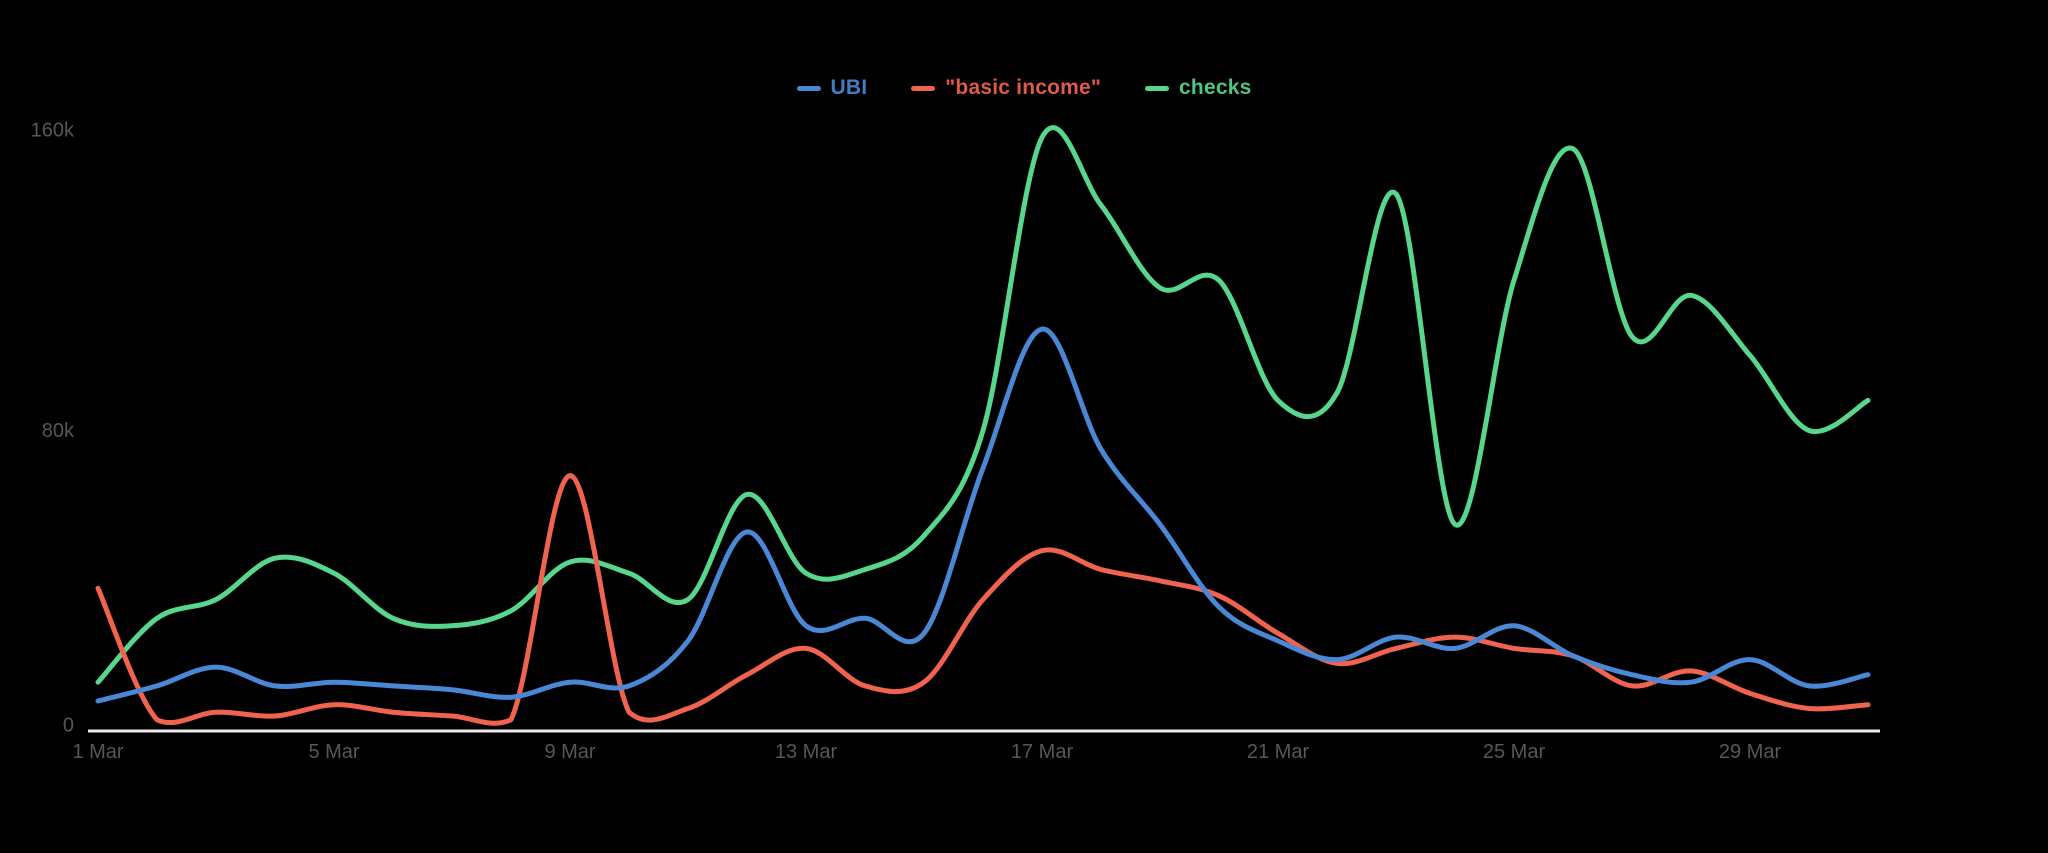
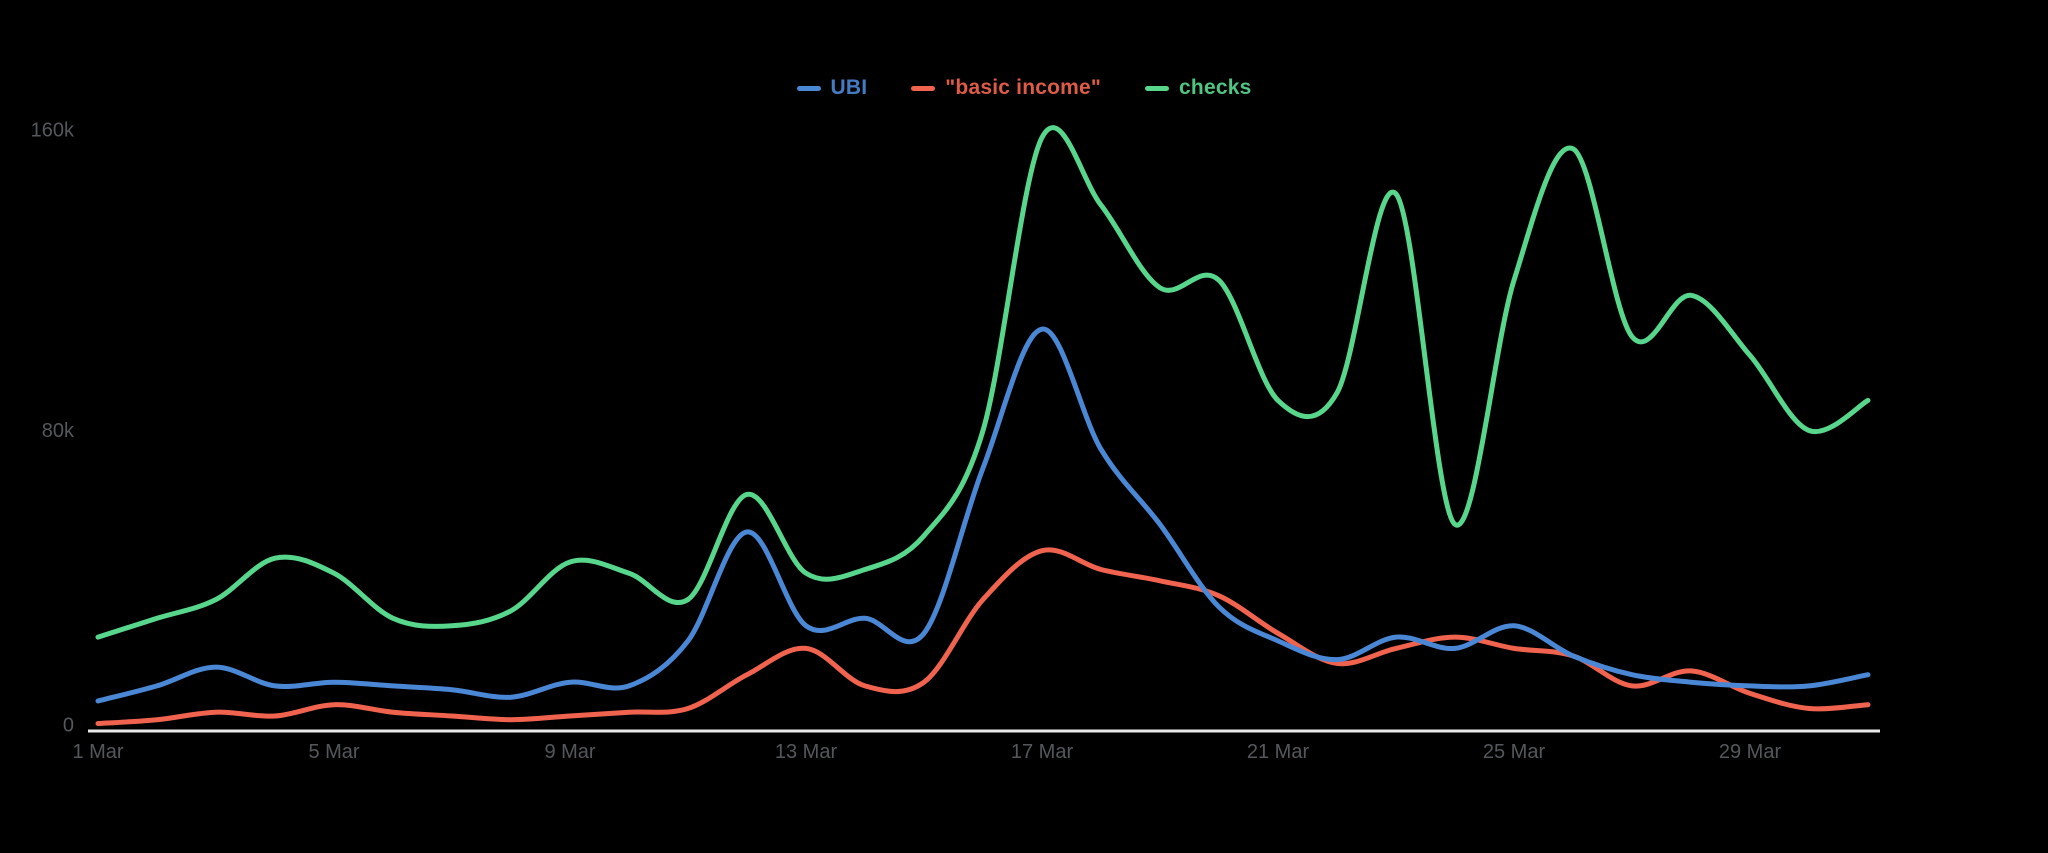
"basic income"/1 Mar: 38k -> 2k
checks/1 Mar: 13k -> 25k
"basic income"/9 Mar: 68k -> 4k
UBI/29 Mar: 19k -> 12k
